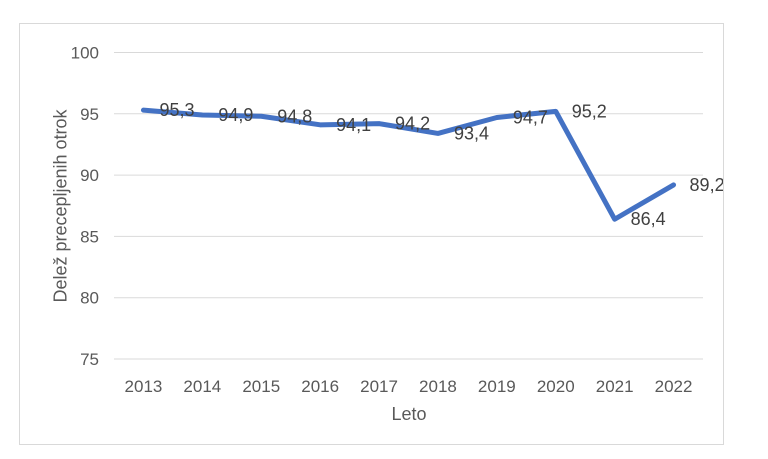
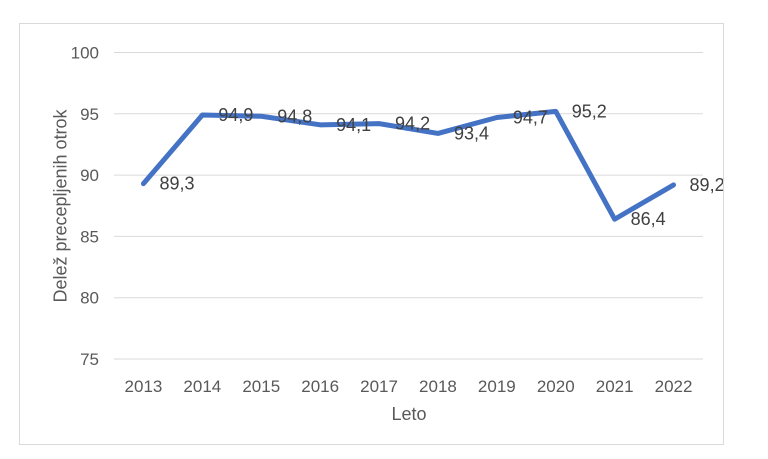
2013: 95,3 -> 89,3
